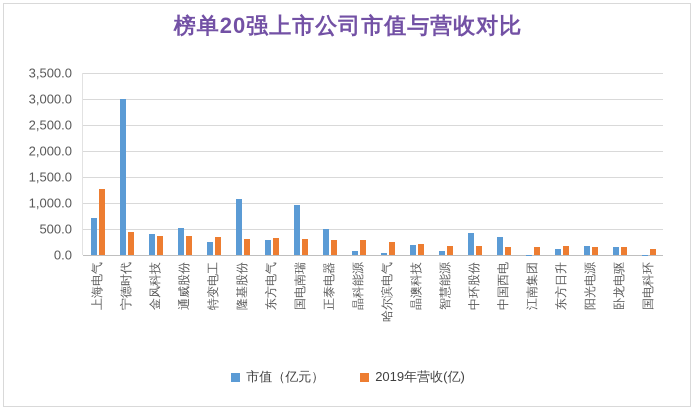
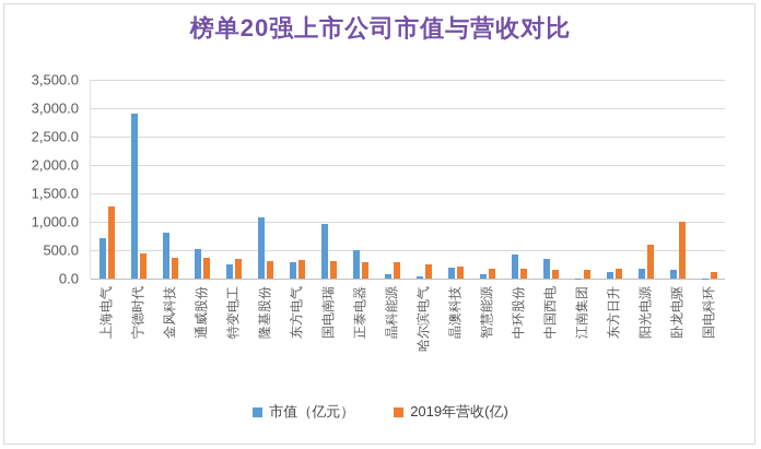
市值（亿元）/宁德时代: 3000 -> 2900
市值（亿元）/金风科技: 400 -> 800
2019年营收(亿)/阳光电源: 200 -> 600
2019年营收(亿)/卧龙电驱: 200 -> 1000
